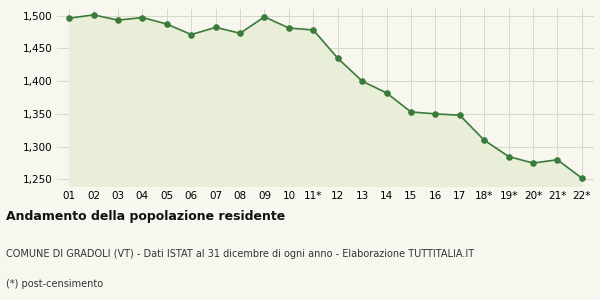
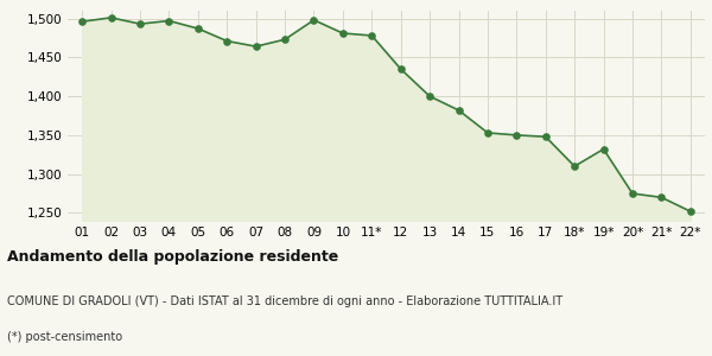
07: 1,482 -> 1,464
19*: 1,285 -> 1,332
21*: 1,280 -> 1,270
